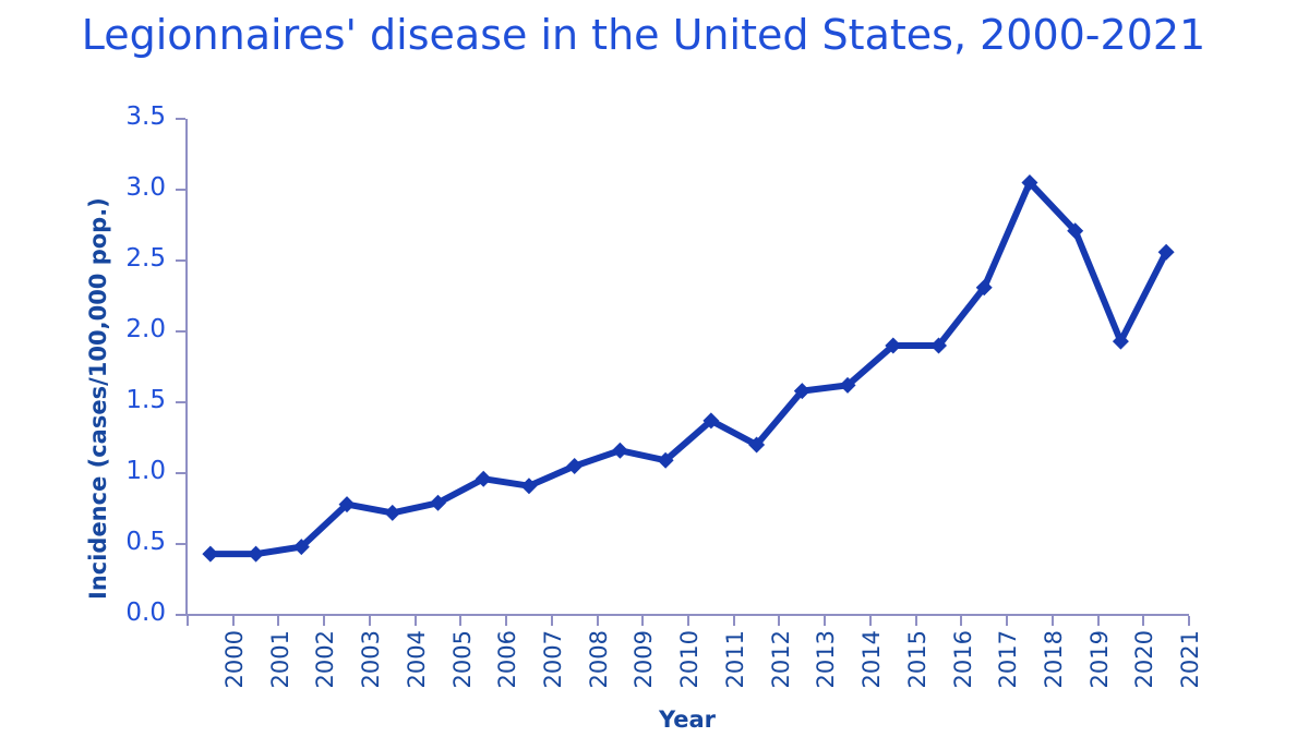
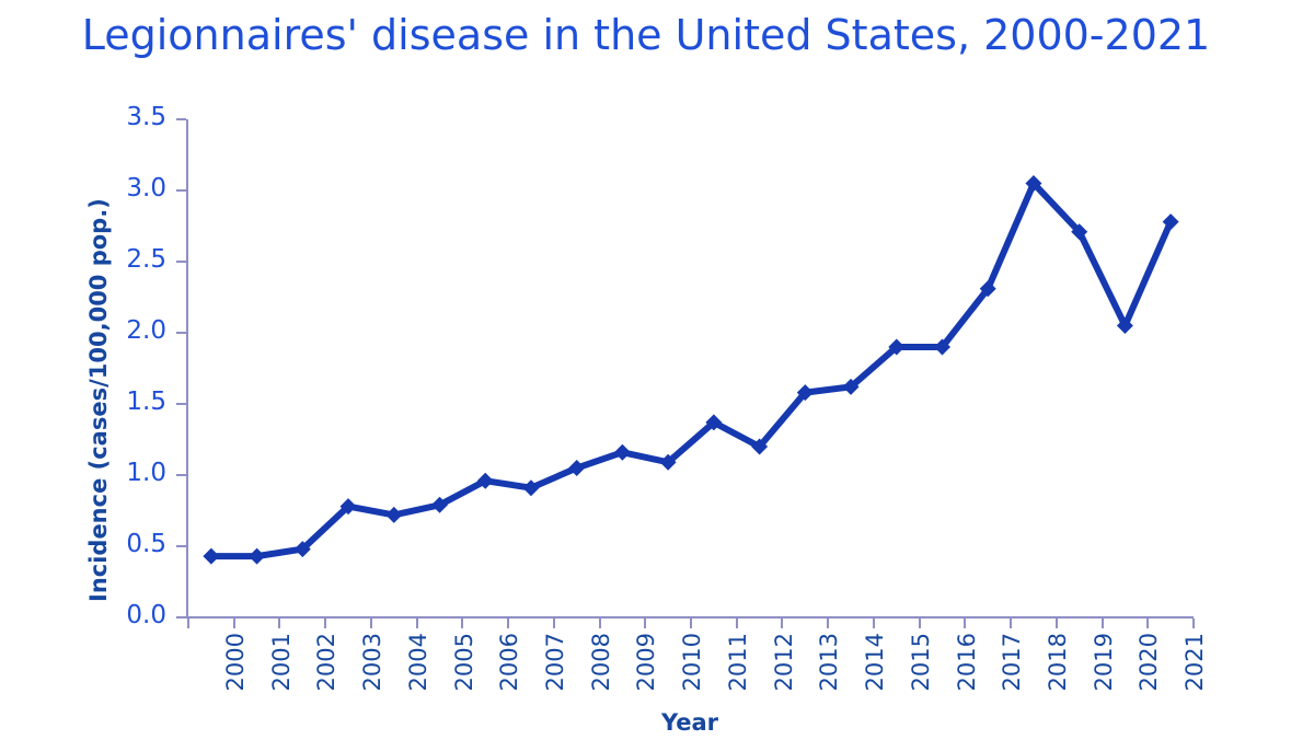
2020: 1.93 -> 2.05
2021: 2.56 -> 2.78
